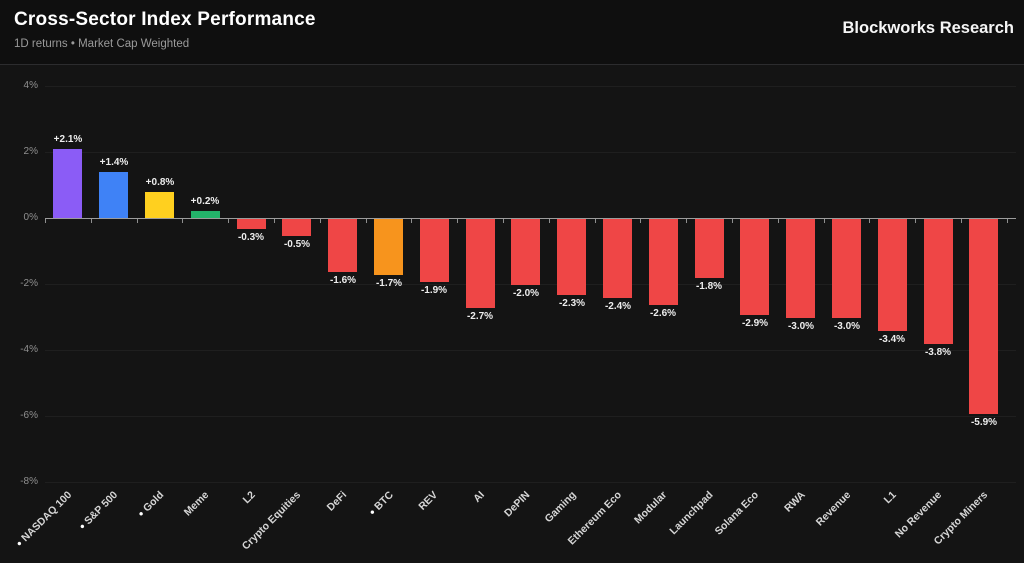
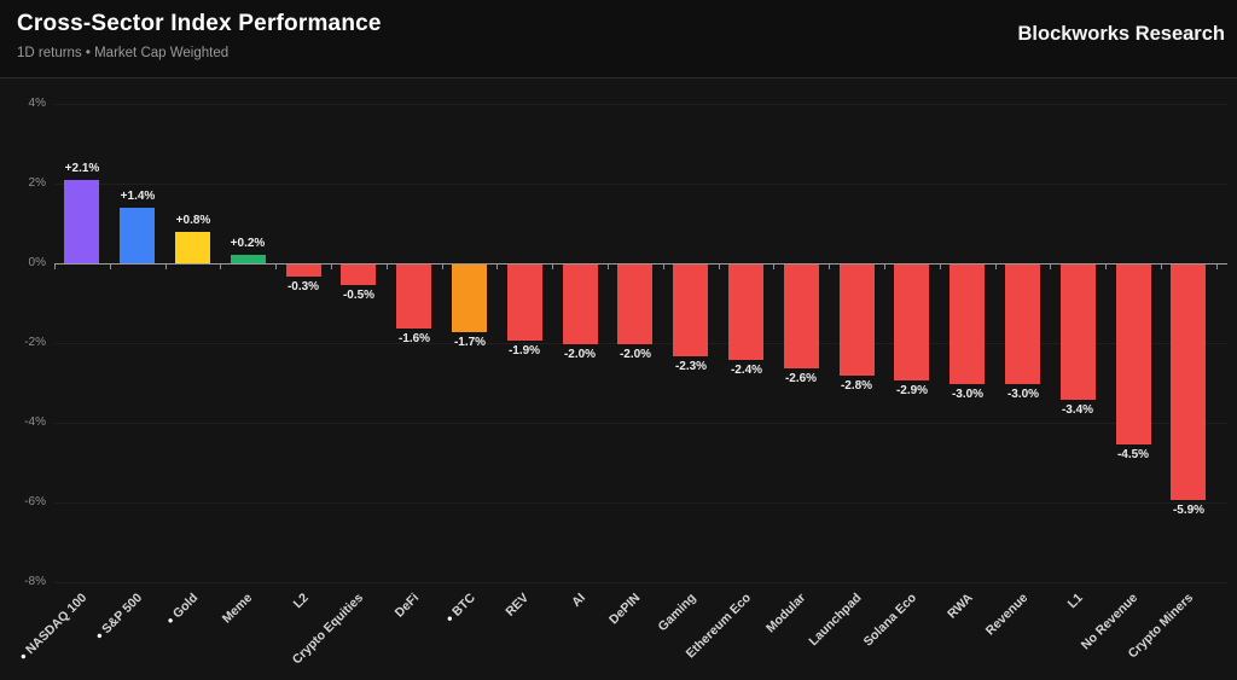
AI: -2.7% -> -2.0%
Launchpad: -1.8% -> -2.8%
No Revenue: -3.8% -> -4.5%
